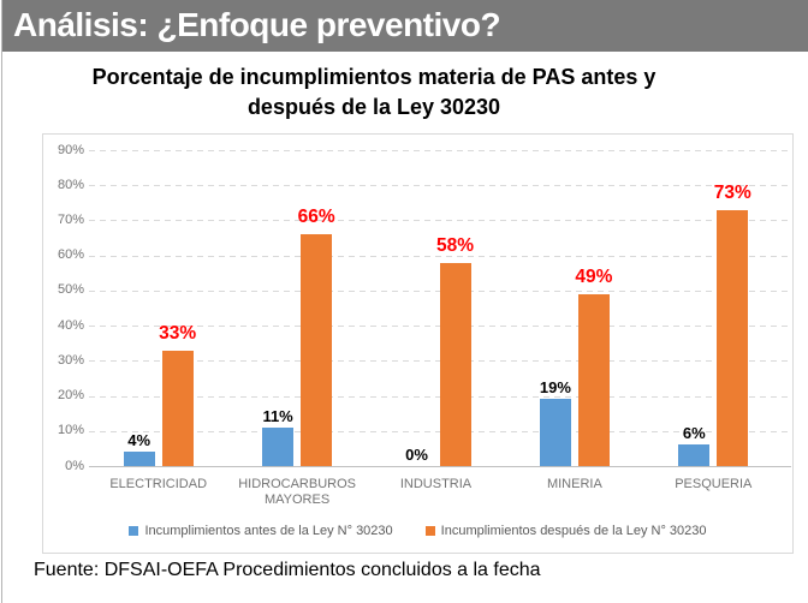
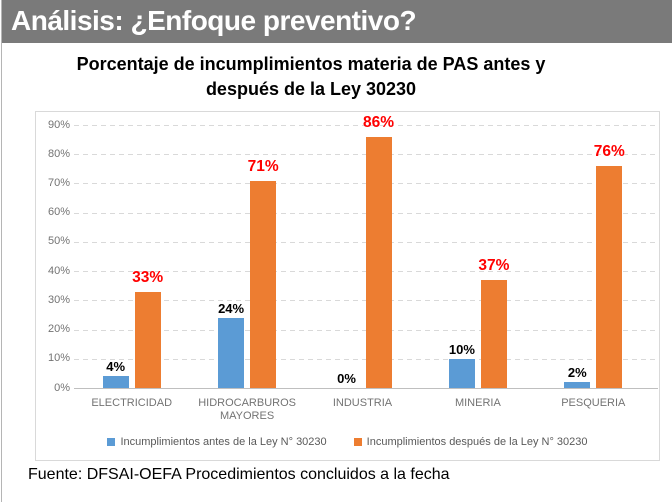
Incumplimientos antes de la Ley N° 30230/HIDROCARBUROS MAYORES: 11% -> 24%
Incumplimientos después de la Ley N° 30230/HIDROCARBUROS MAYORES: 66% -> 71%
Incumplimientos después de la Ley N° 30230/INDUSTRIA: 58% -> 86%
Incumplimientos antes de la Ley N° 30230/MINERIA: 19% -> 10%
Incumplimientos después de la Ley N° 30230/MINERIA: 49% -> 37%
Incumplimientos antes de la Ley N° 30230/PESQUERIA: 6% -> 2%
Incumplimientos después de la Ley N° 30230/PESQUERIA: 73% -> 76%
